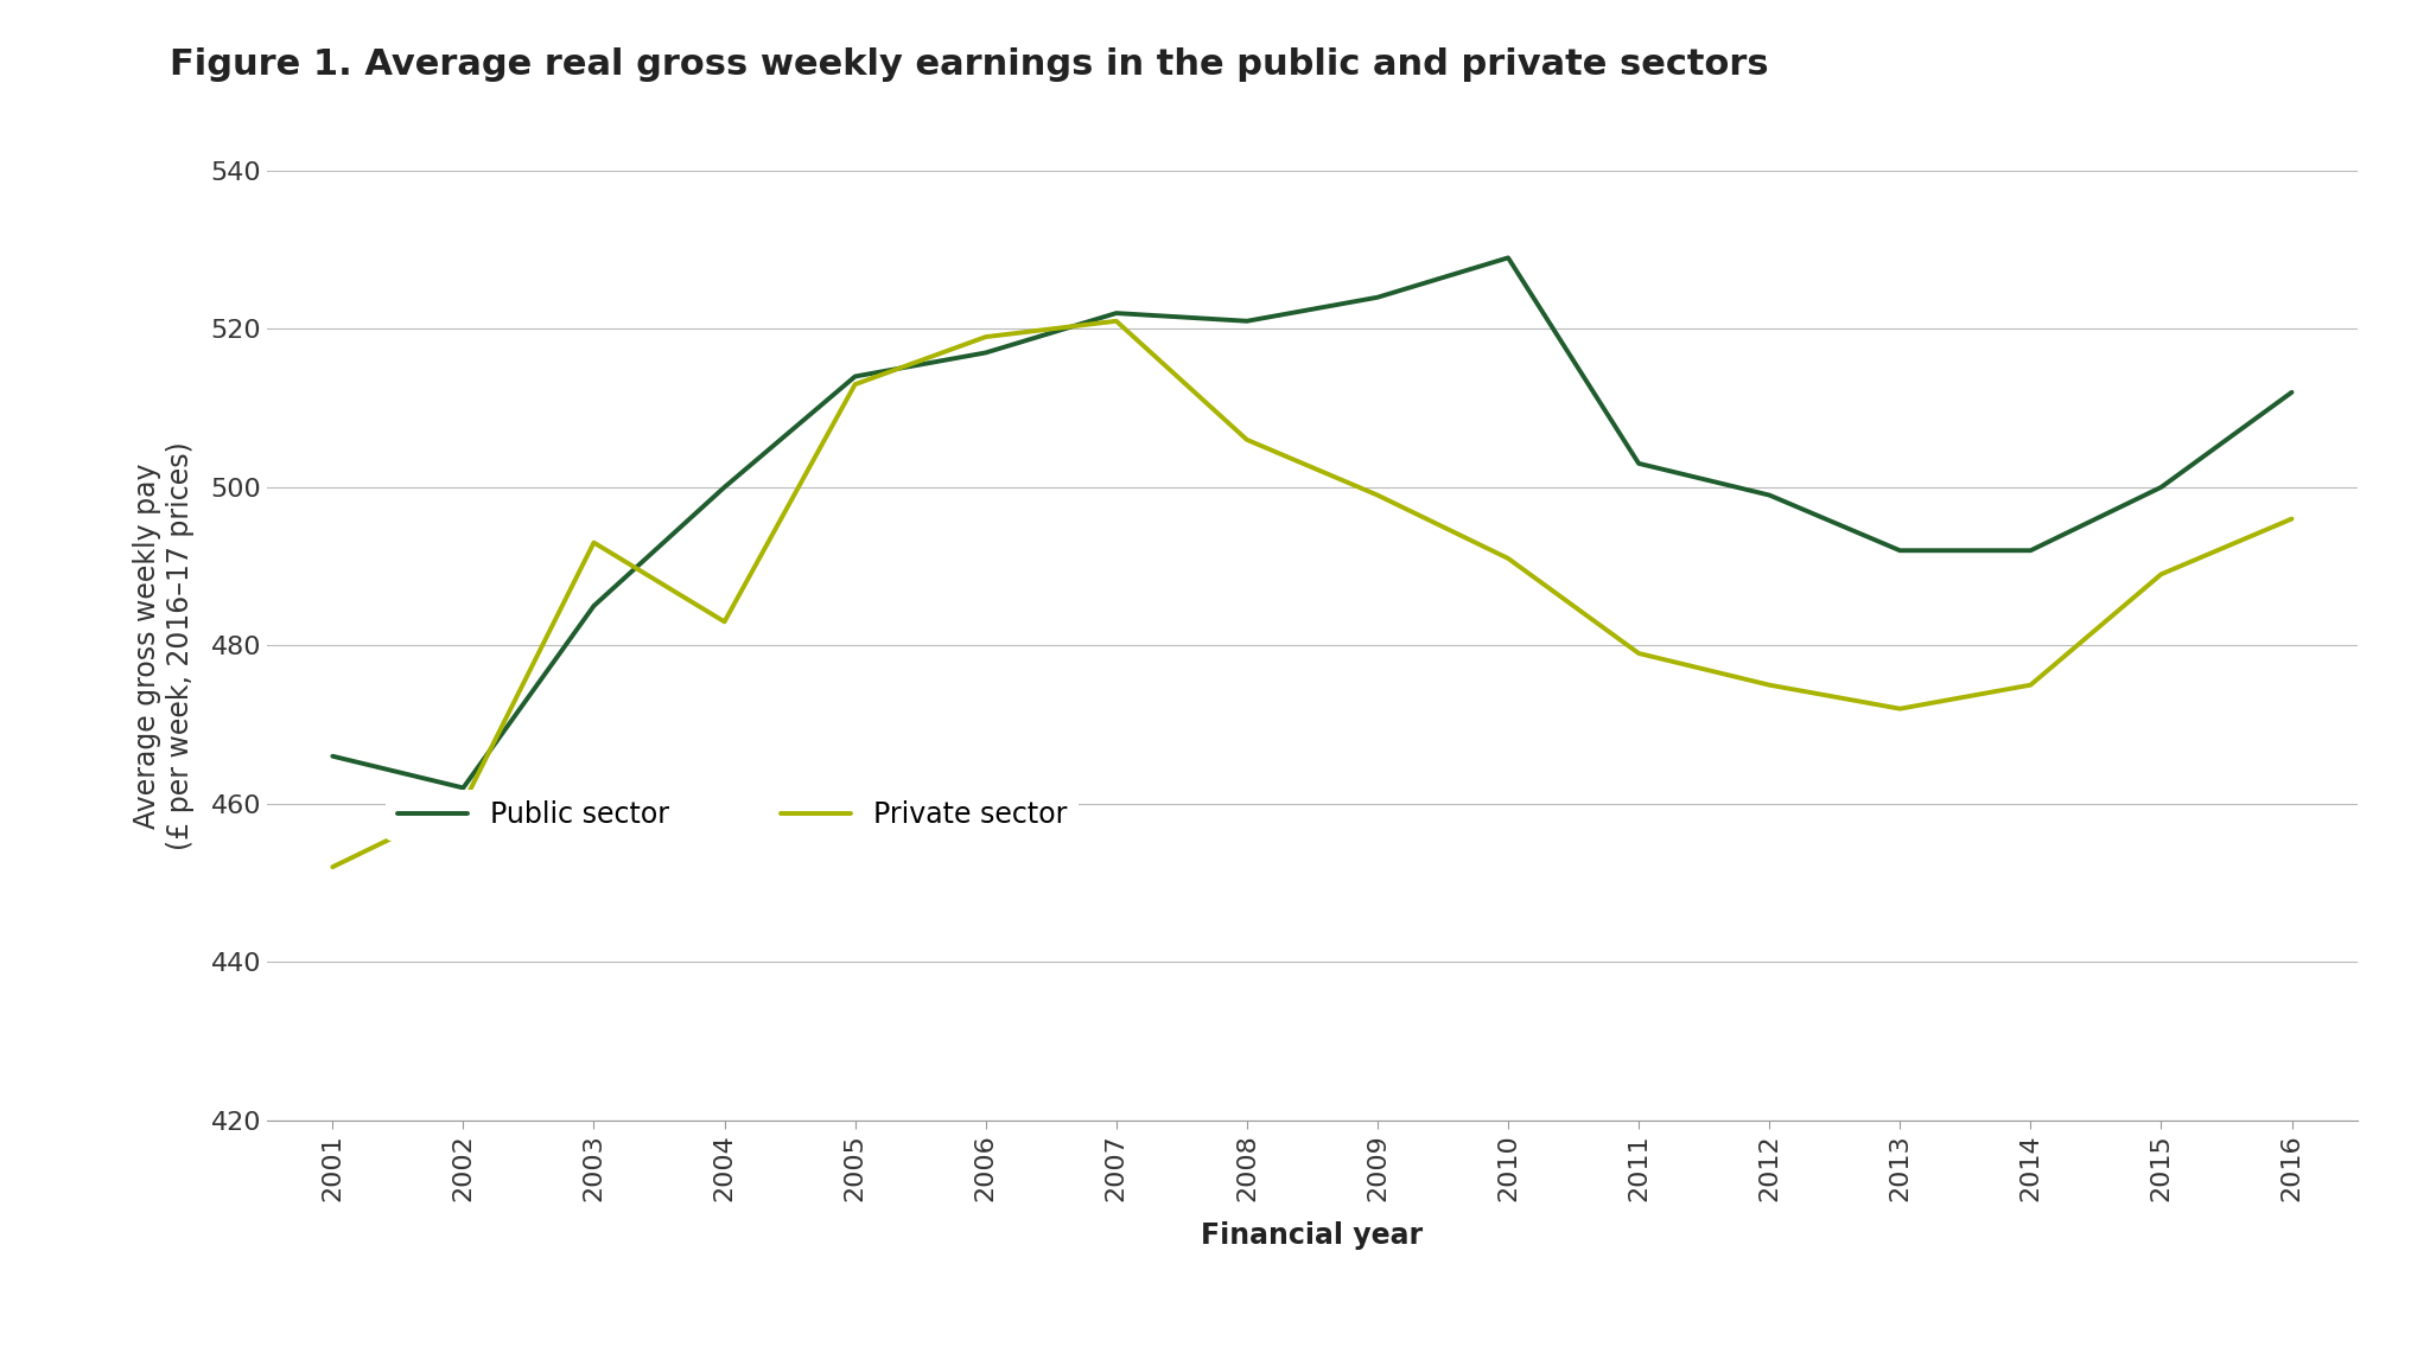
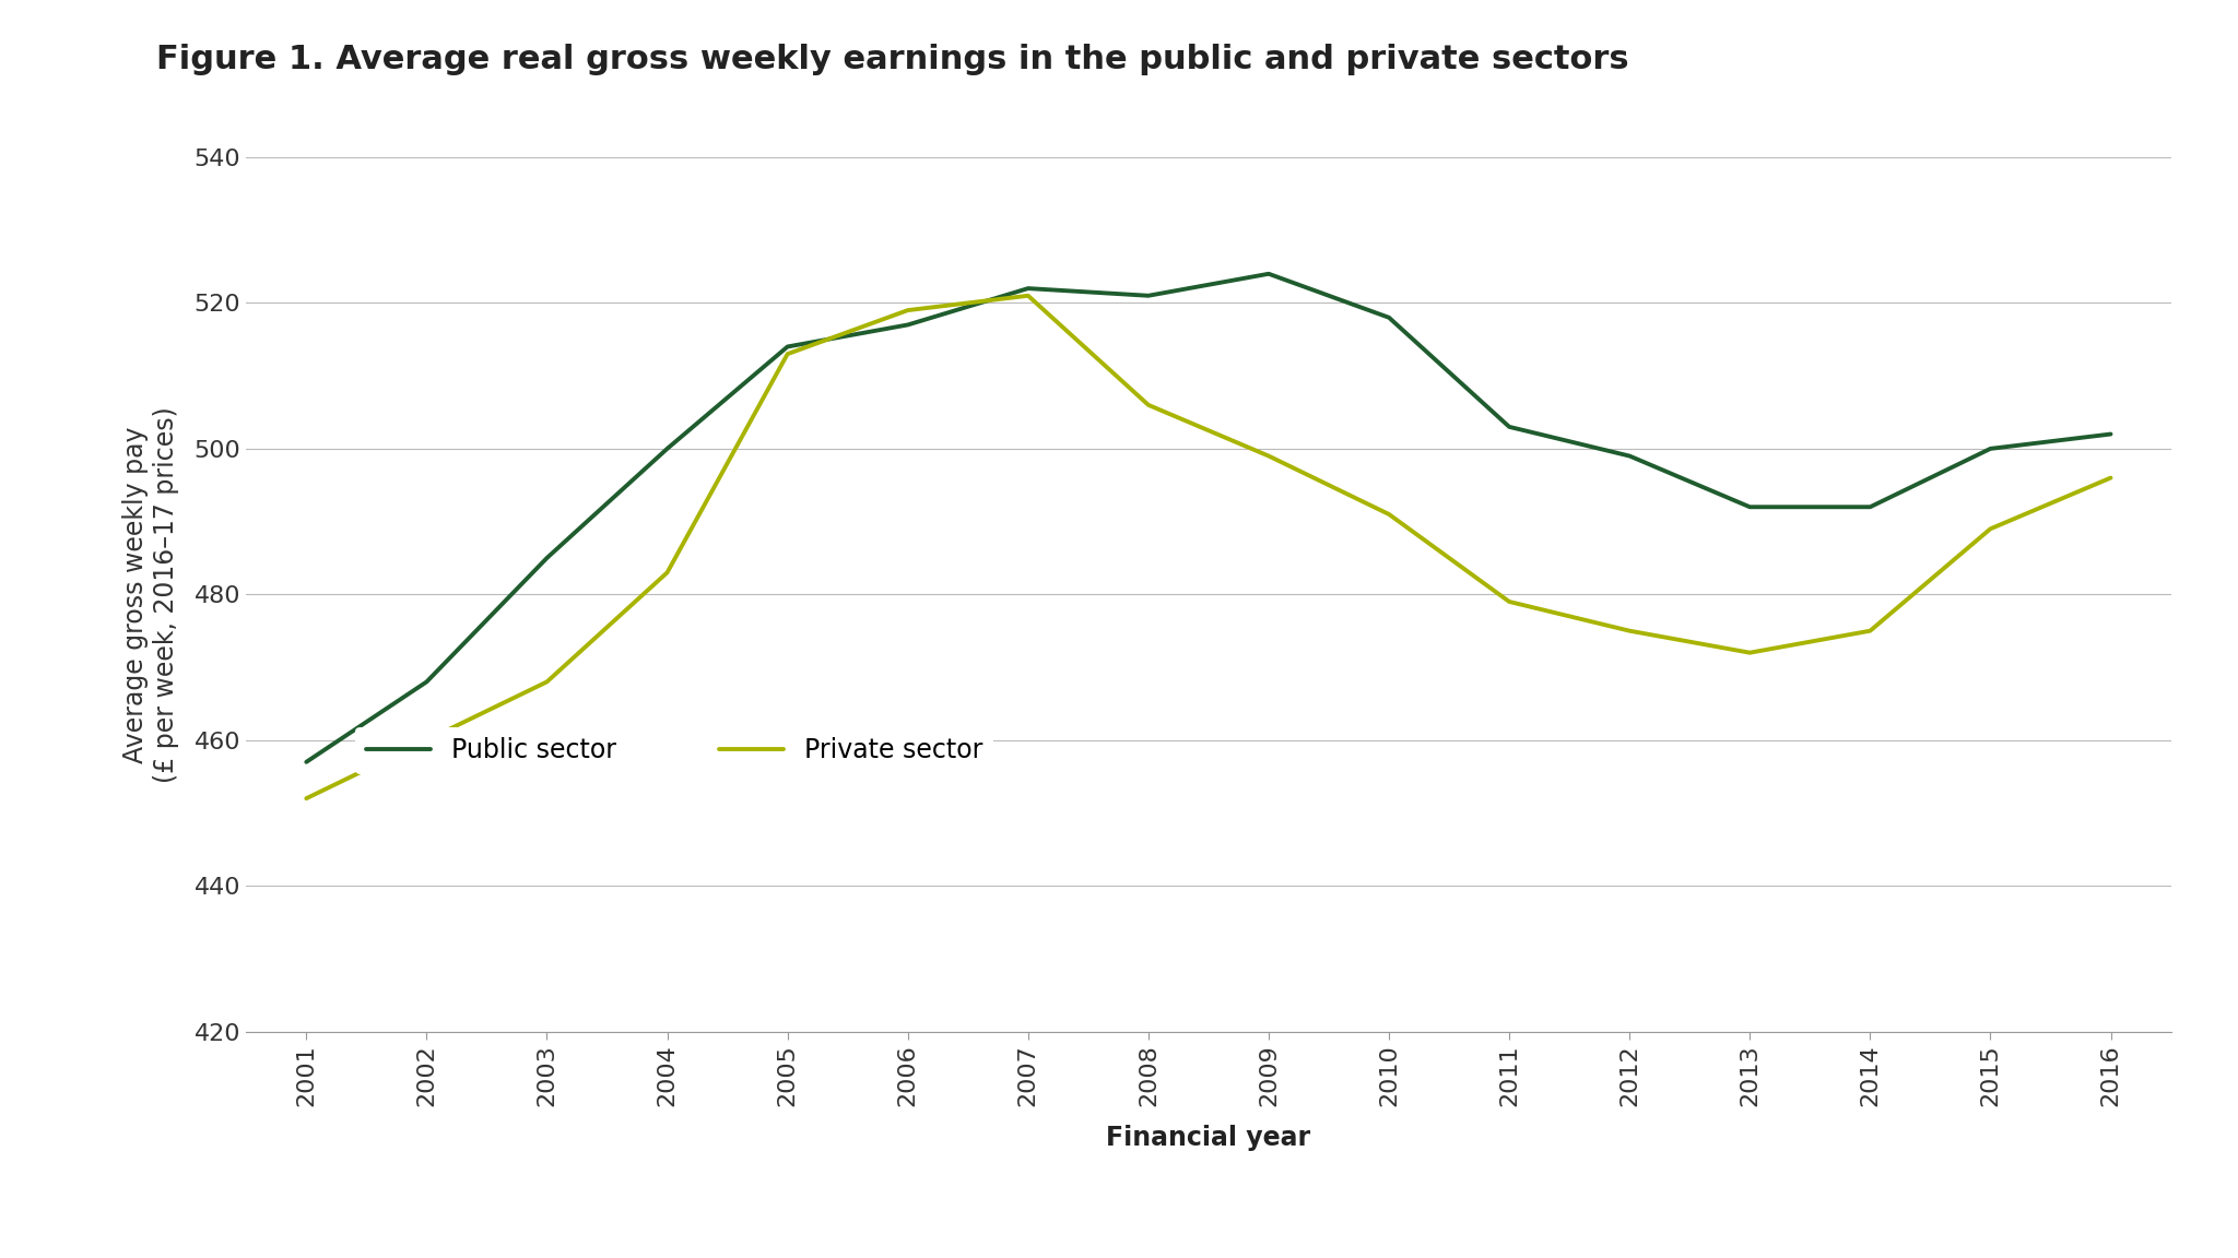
Public sector/2001: 466 -> 457
Public sector/2002: 462 -> 468
Private sector/2003: 493 -> 468
Public sector/2010: 529 -> 518
Public sector/2016: 512 -> 502
